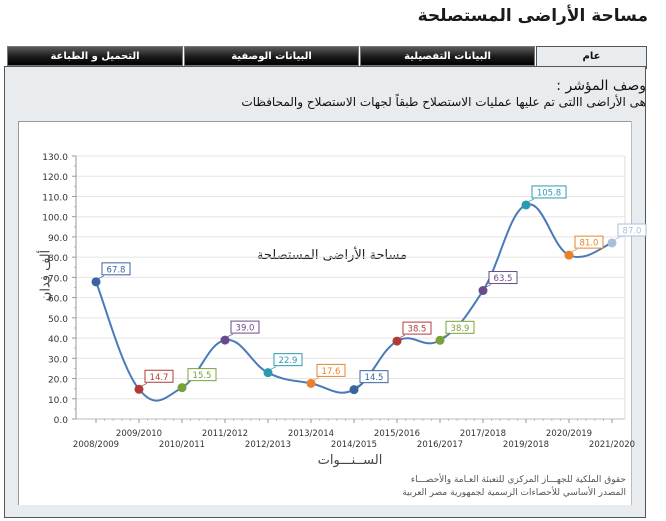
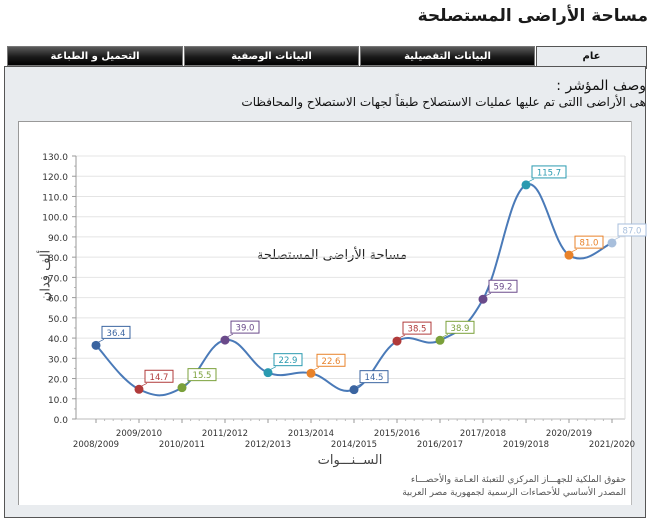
2008/2009: 67.8 -> 36.4
2013/2014: 17.6 -> 22.6
2017/2018: 63.5 -> 59.2
2019/2018: 105.8 -> 115.7
